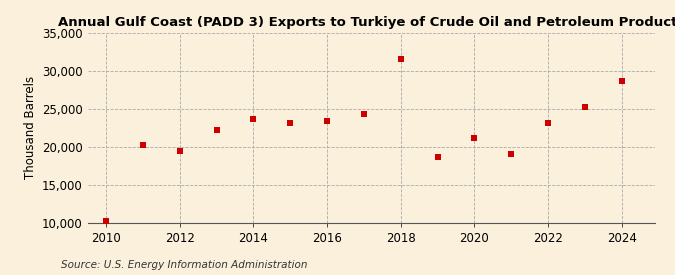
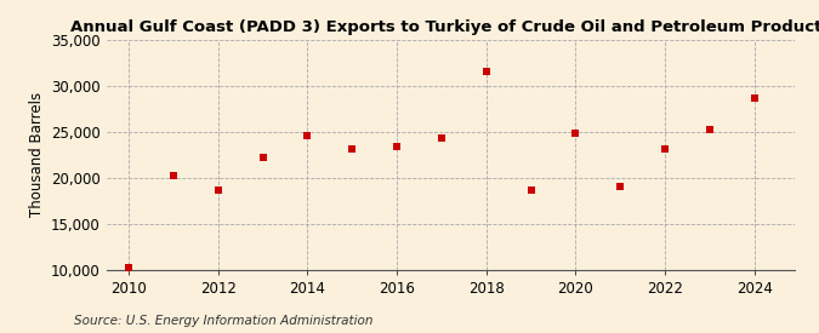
2012: 19,500 -> 18,600
2014: 23,700 -> 24,600
2020: 21,200 -> 24,800
